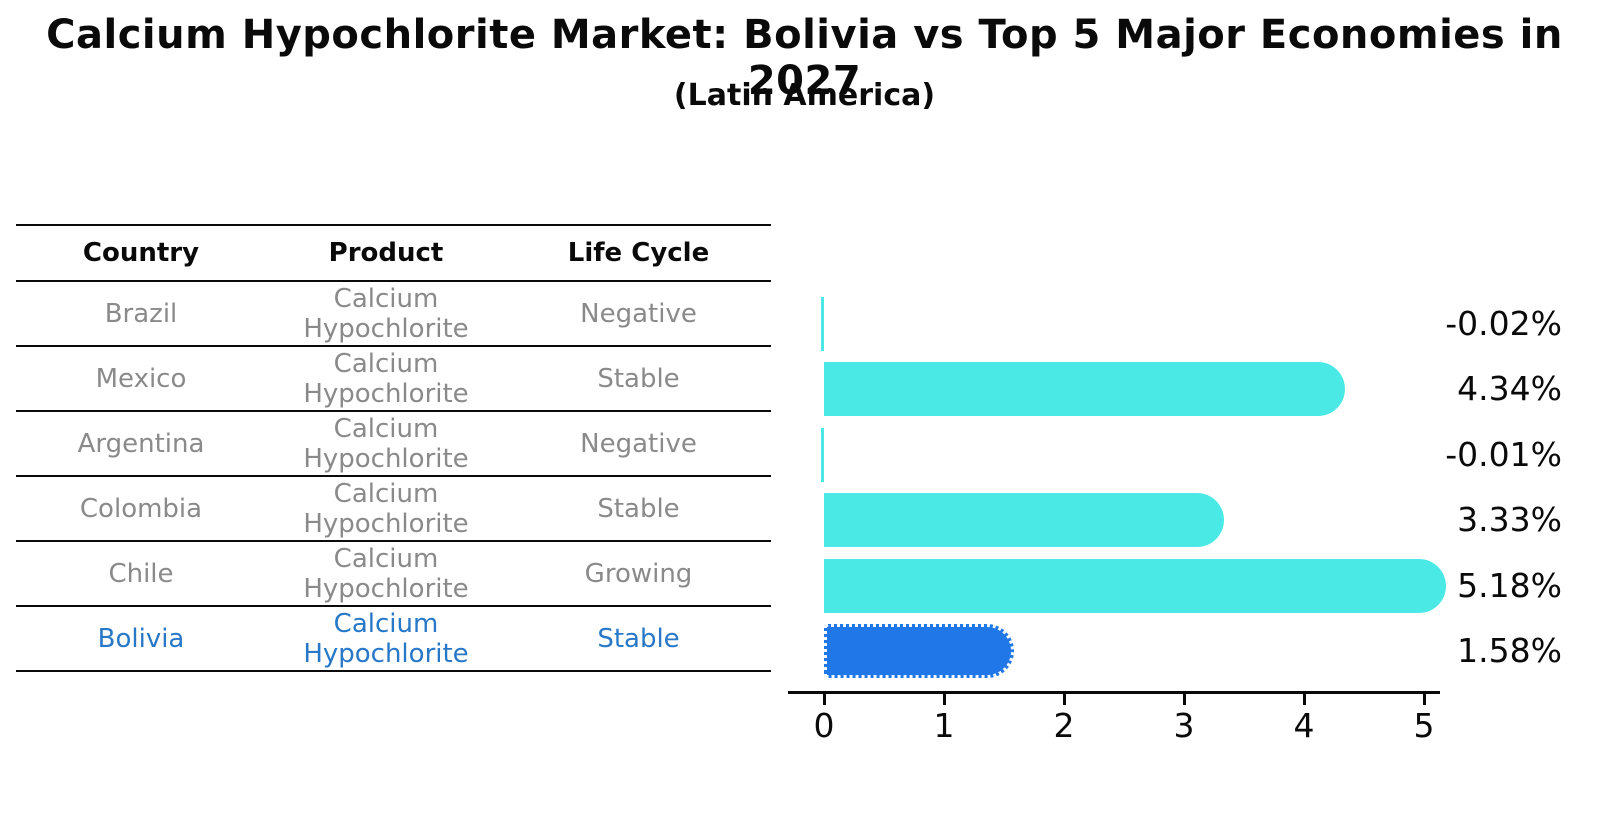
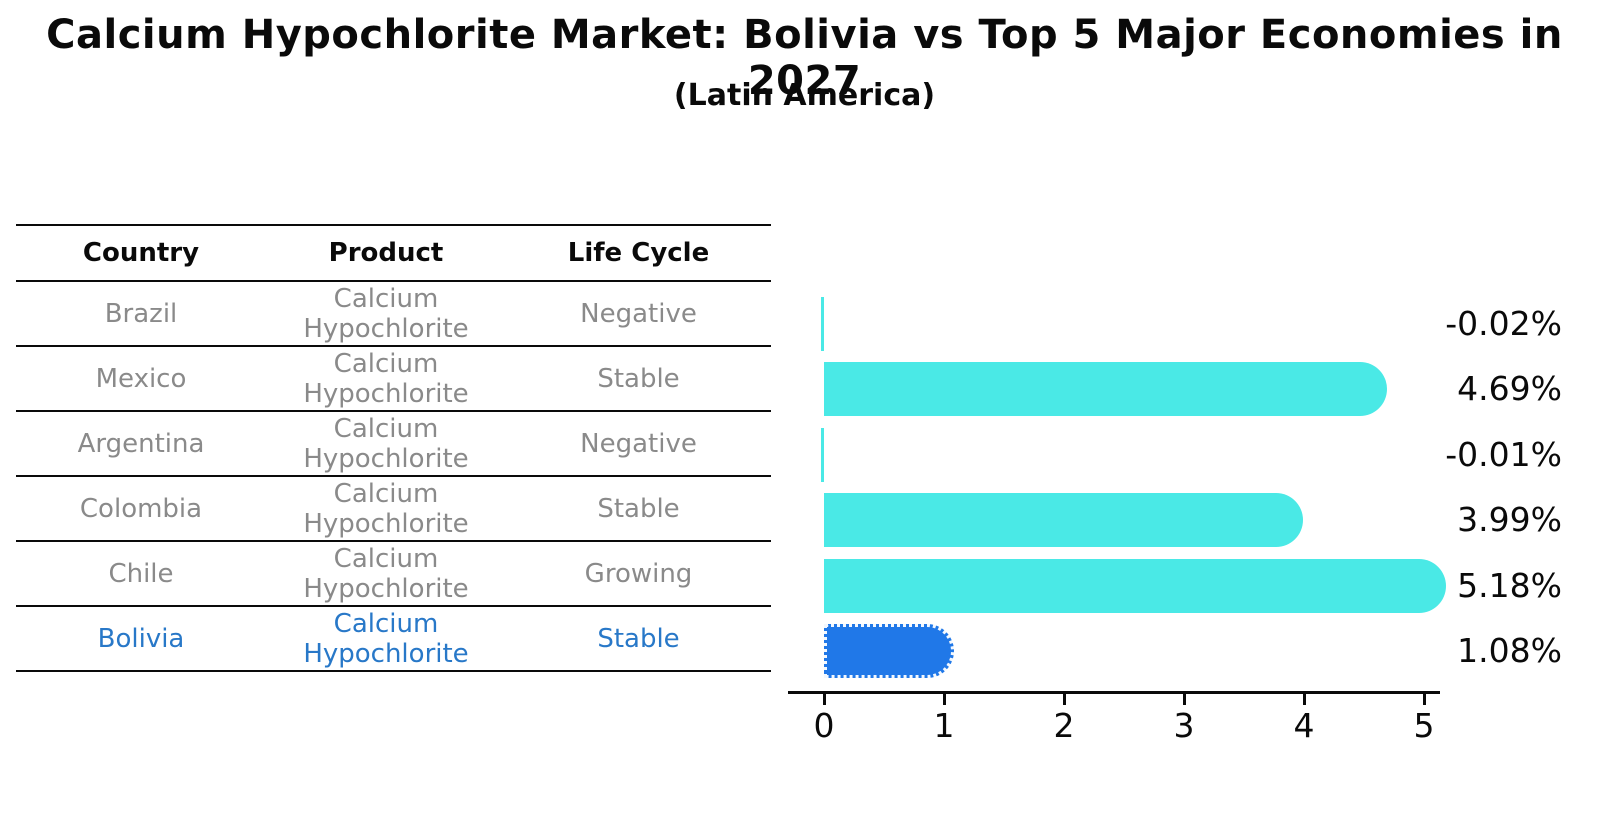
Mexico: 4.34% -> 4.69%
Colombia: 3.33% -> 3.99%
Bolivia: 1.58% -> 1.08%
